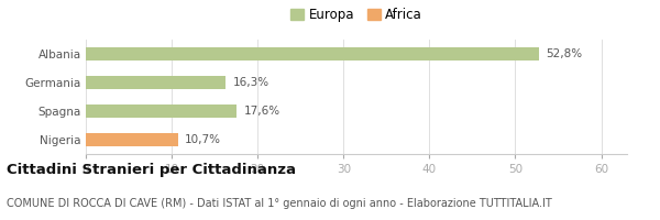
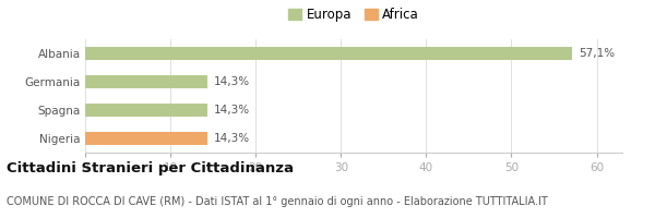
Albania: 52,8% -> 57,1%
Germania: 16,3% -> 14,3%
Spagna: 17,6% -> 14,3%
Nigeria: 10,7% -> 14,3%
